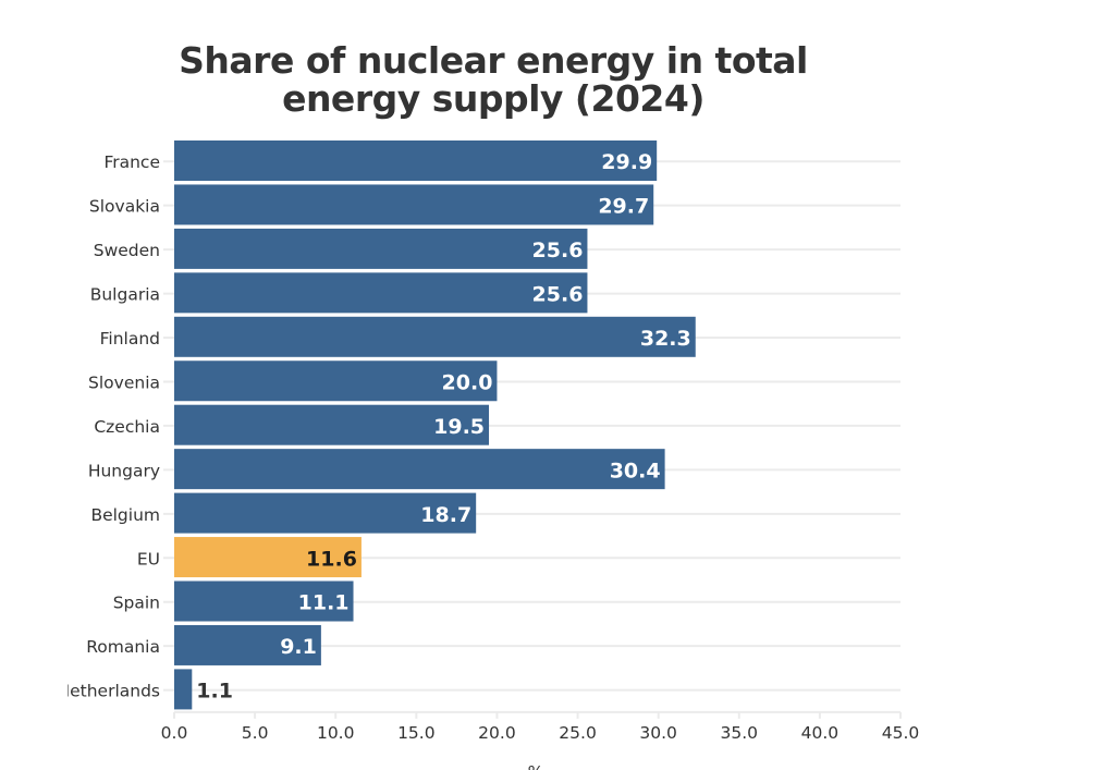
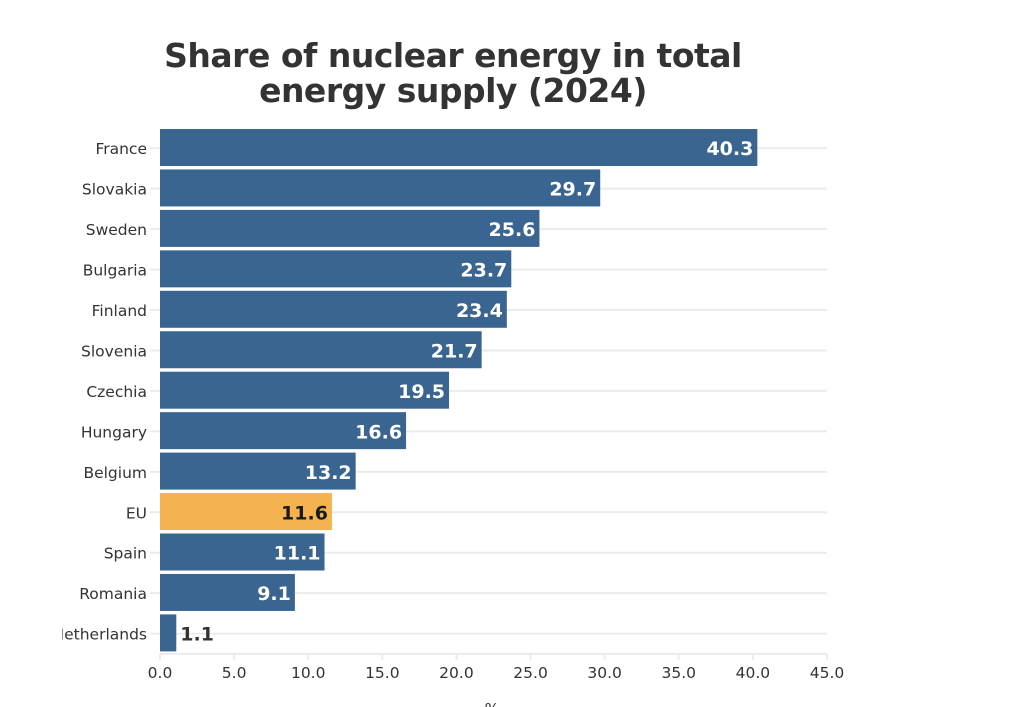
France: 29.9 -> 40.3
Bulgaria: 25.6 -> 23.7
Finland: 32.3 -> 23.4
Slovenia: 20.0 -> 21.7
Hungary: 30.4 -> 16.6
Belgium: 18.7 -> 13.2
